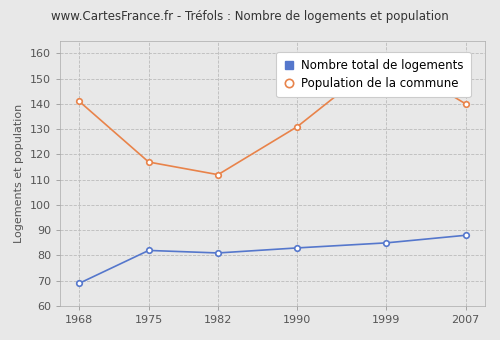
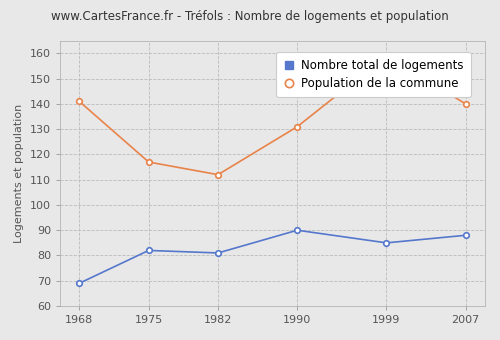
Nombre total de logements/1990: 83 -> 90
